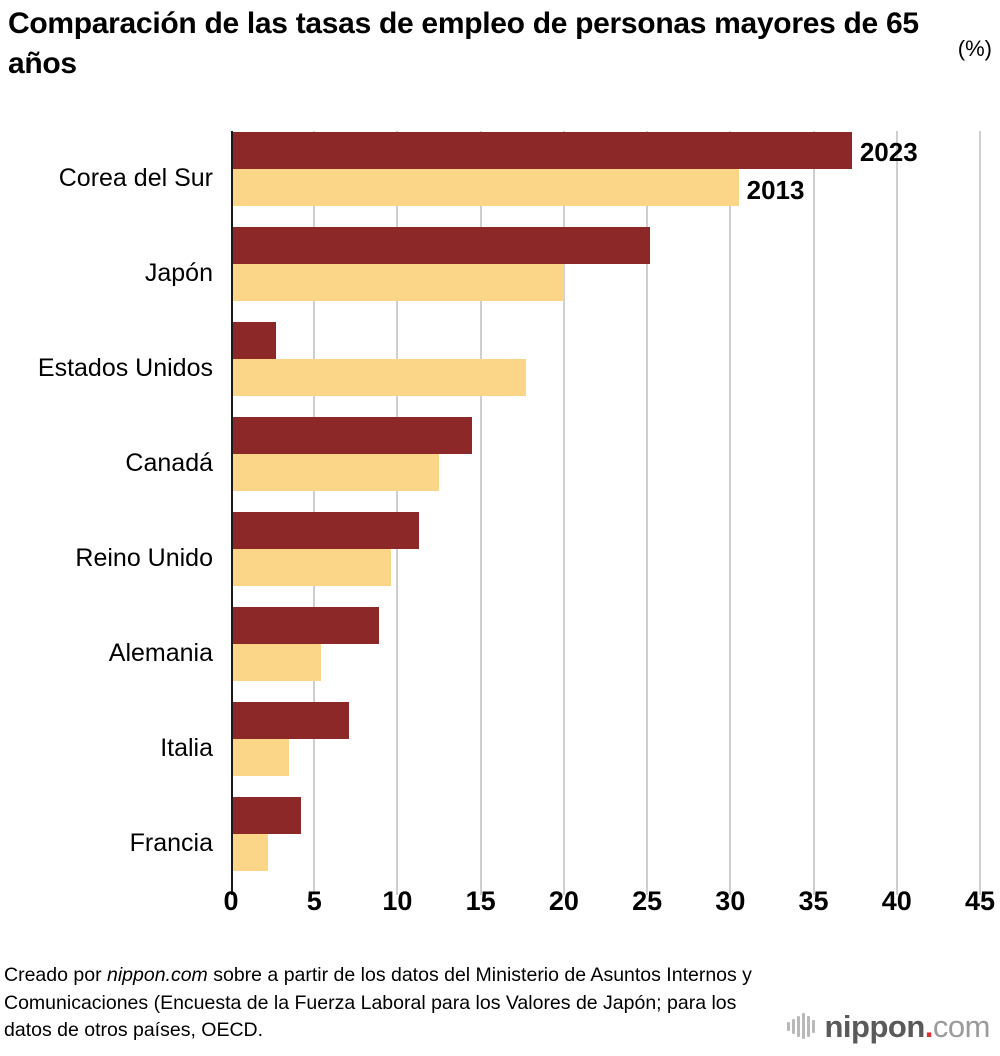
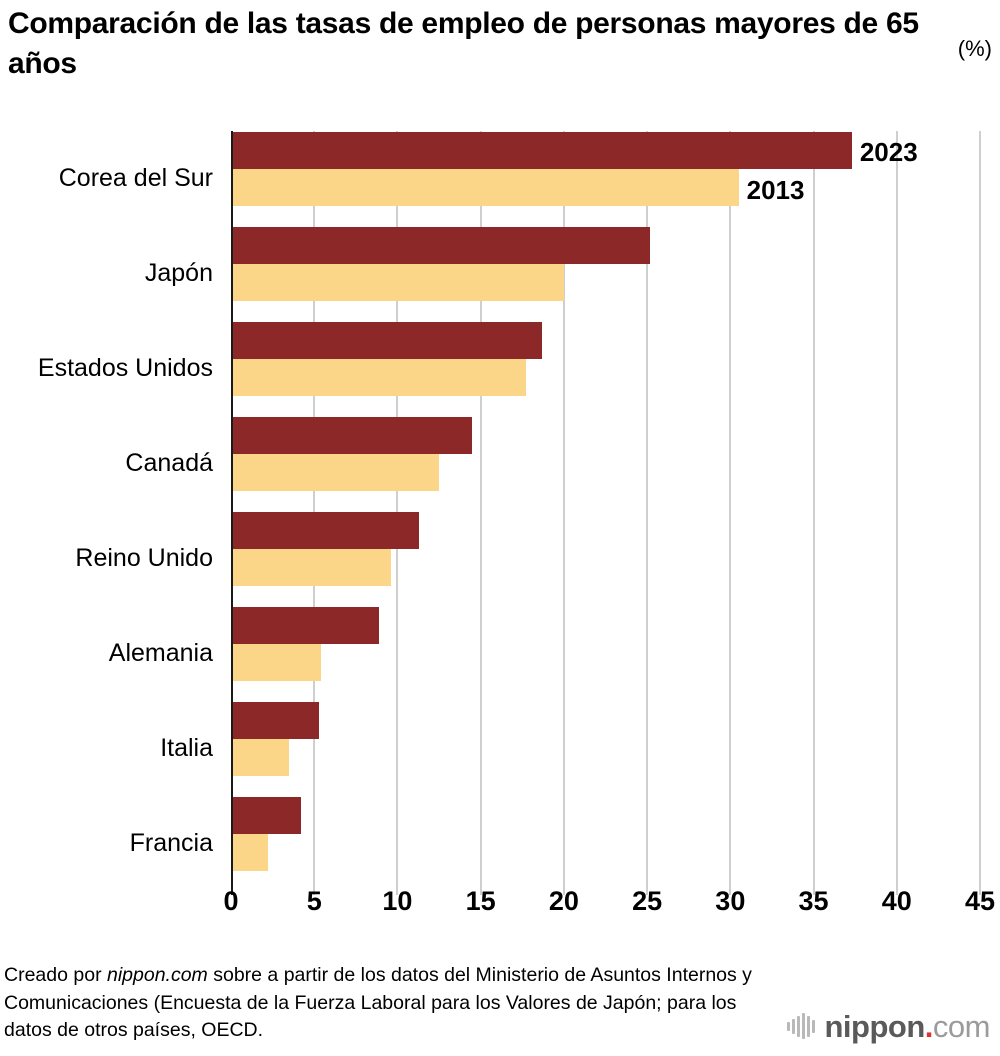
2023/Estados Unidos: 2.7 -> 18.7
2023/Italia: 7.1 -> 5.3
